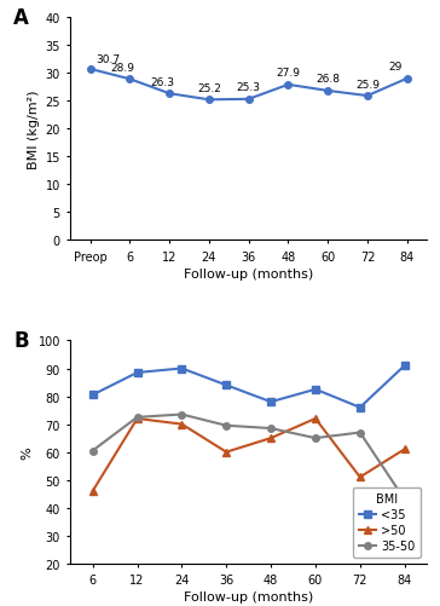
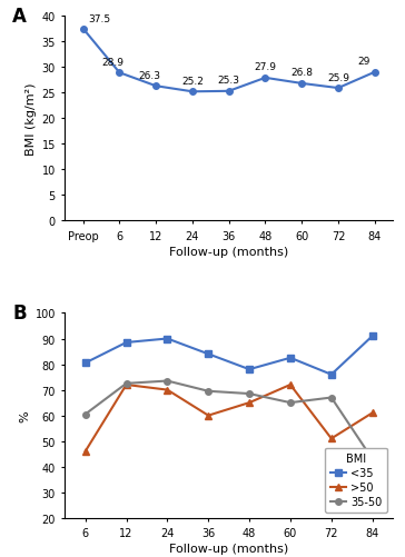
Preop: 30.7 -> 37.5
